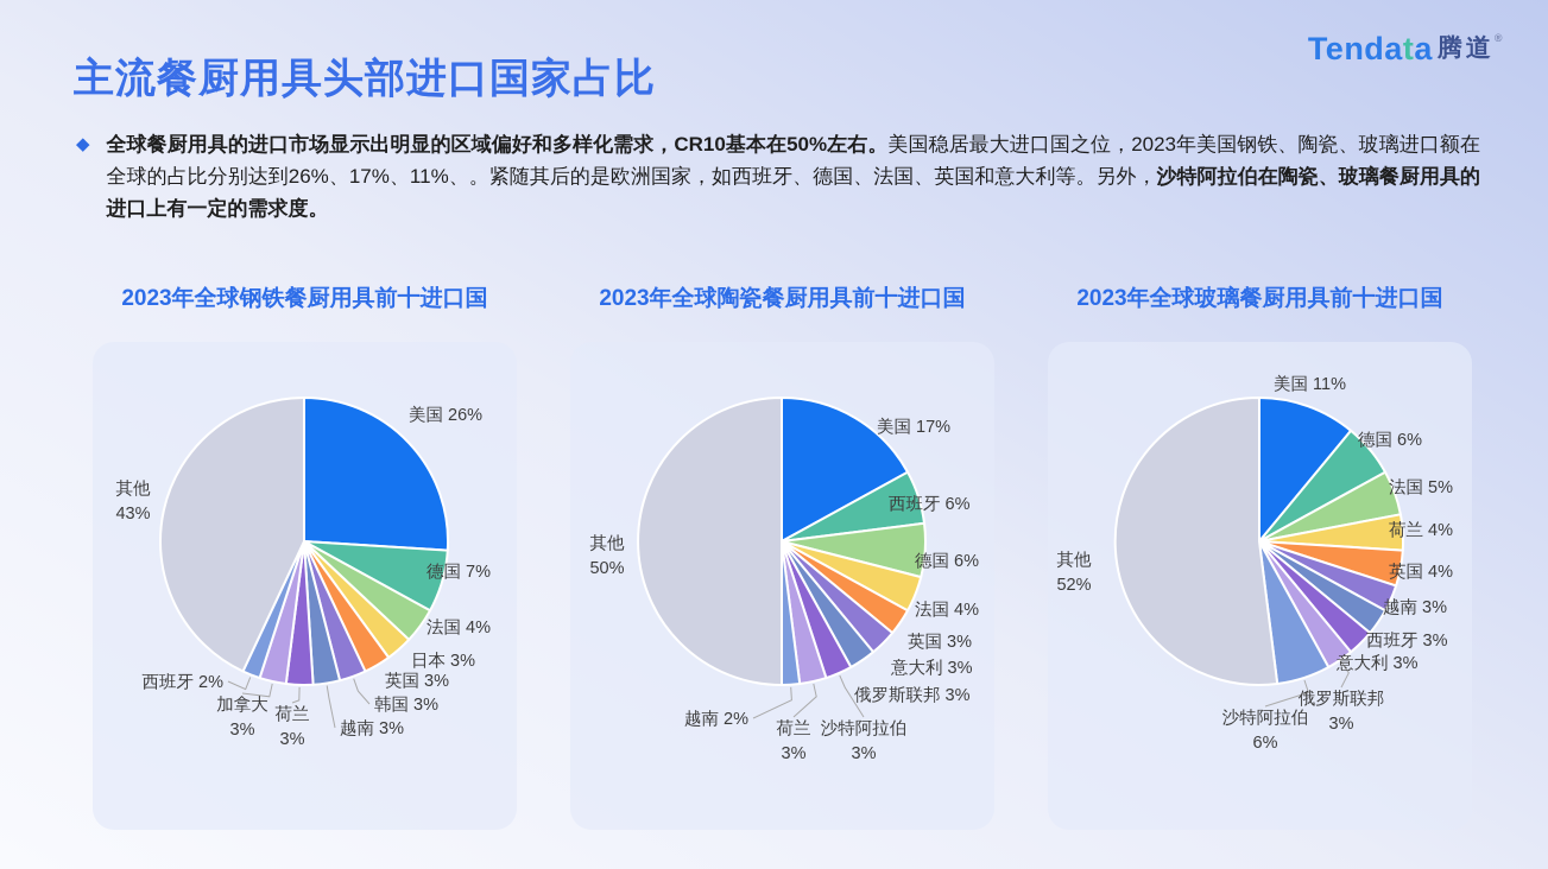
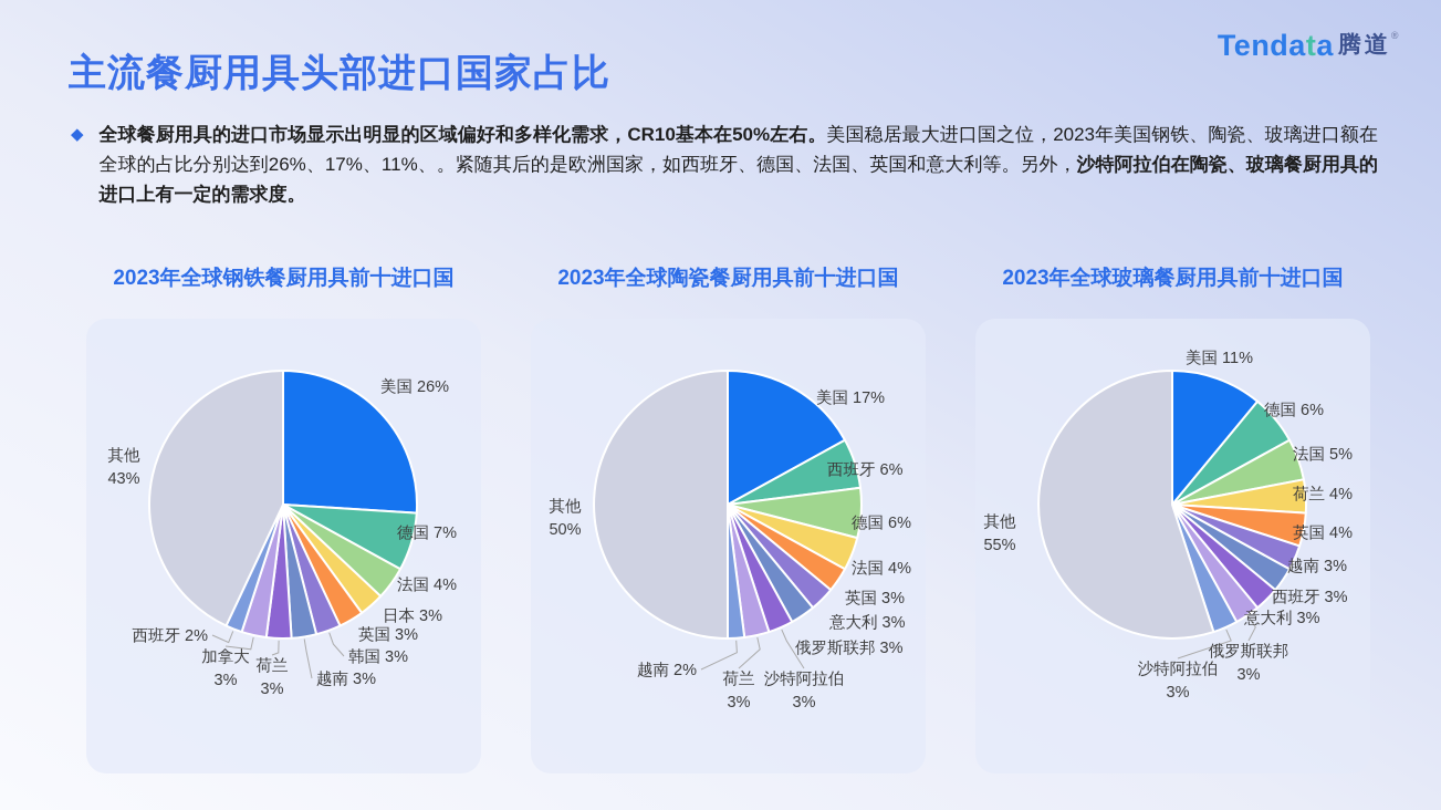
2023年全球玻璃餐厨用具前十进口国/沙特阿拉伯: 6% -> 3%
2023年全球玻璃餐厨用具前十进口国/其他: 52% -> 55%
